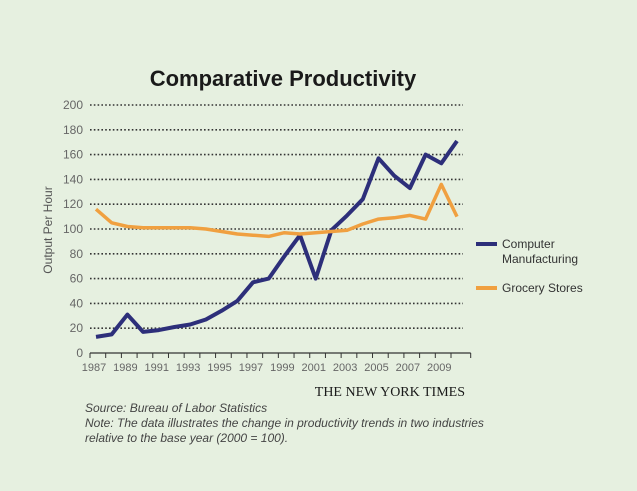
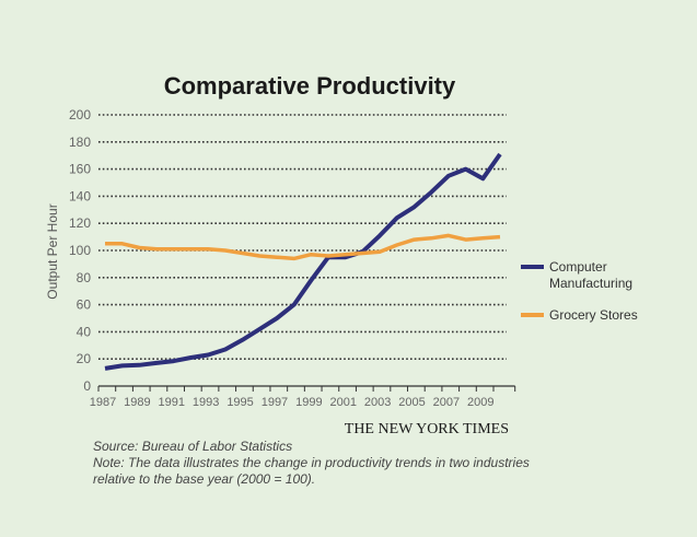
Grocery Stores/1987: 116 -> 105
Computer Manufacturing/1989: 31 -> 16
Computer Manufacturing/1997: 57 -> 50
Computer Manufacturing/2001: 60 -> 95
Computer Manufacturing/2005: 157 -> 132
Computer Manufacturing/2007: 133 -> 155
Grocery Stores/2009: 136 -> 109
